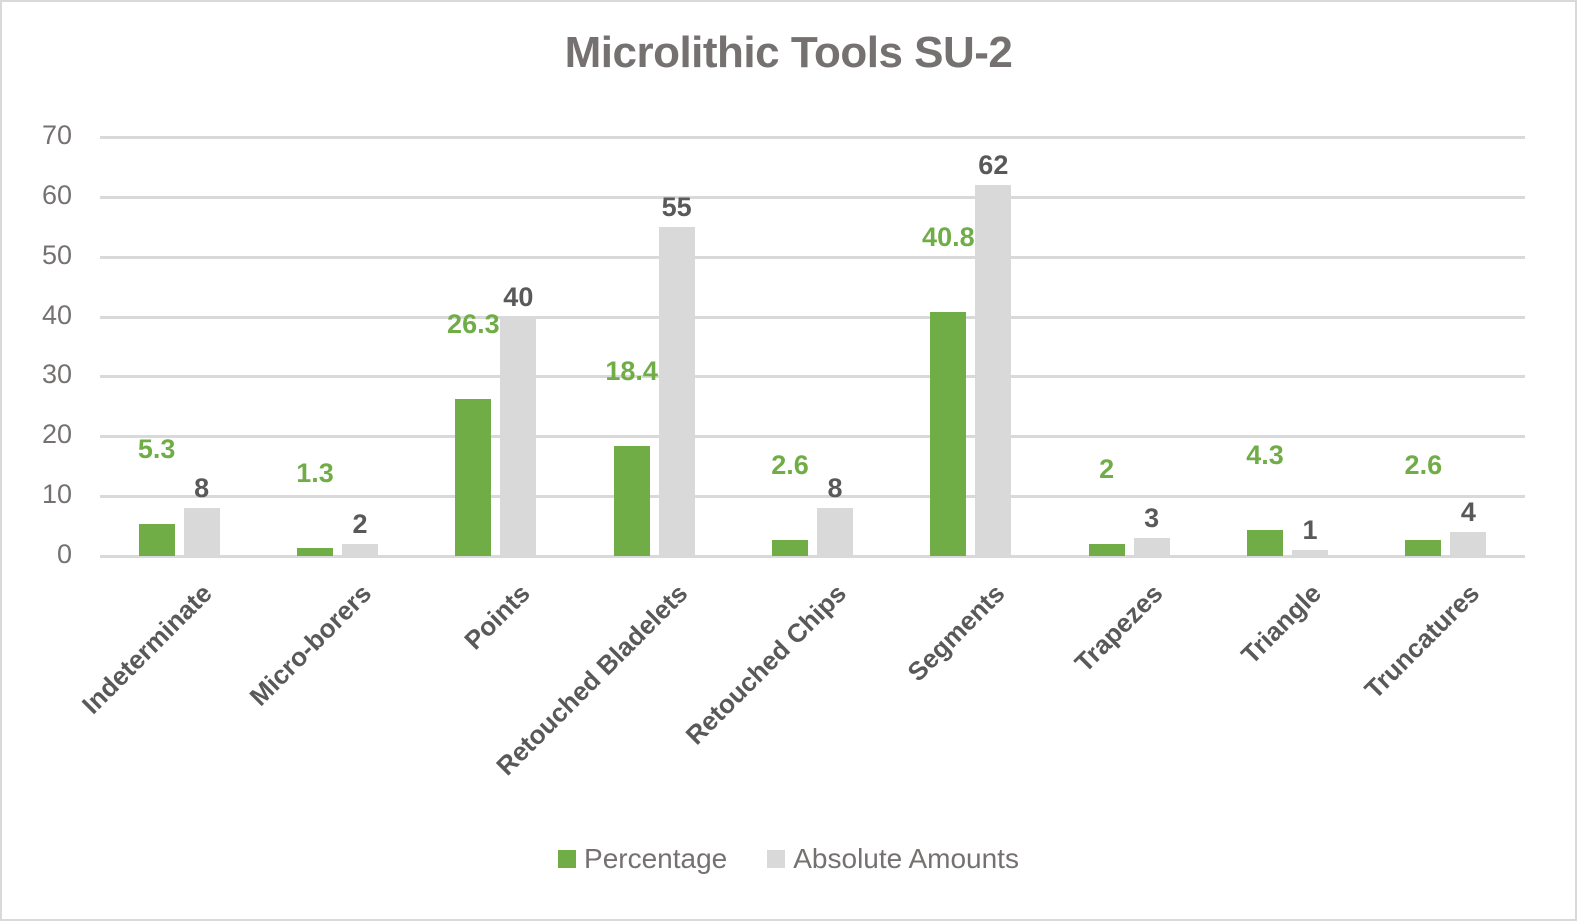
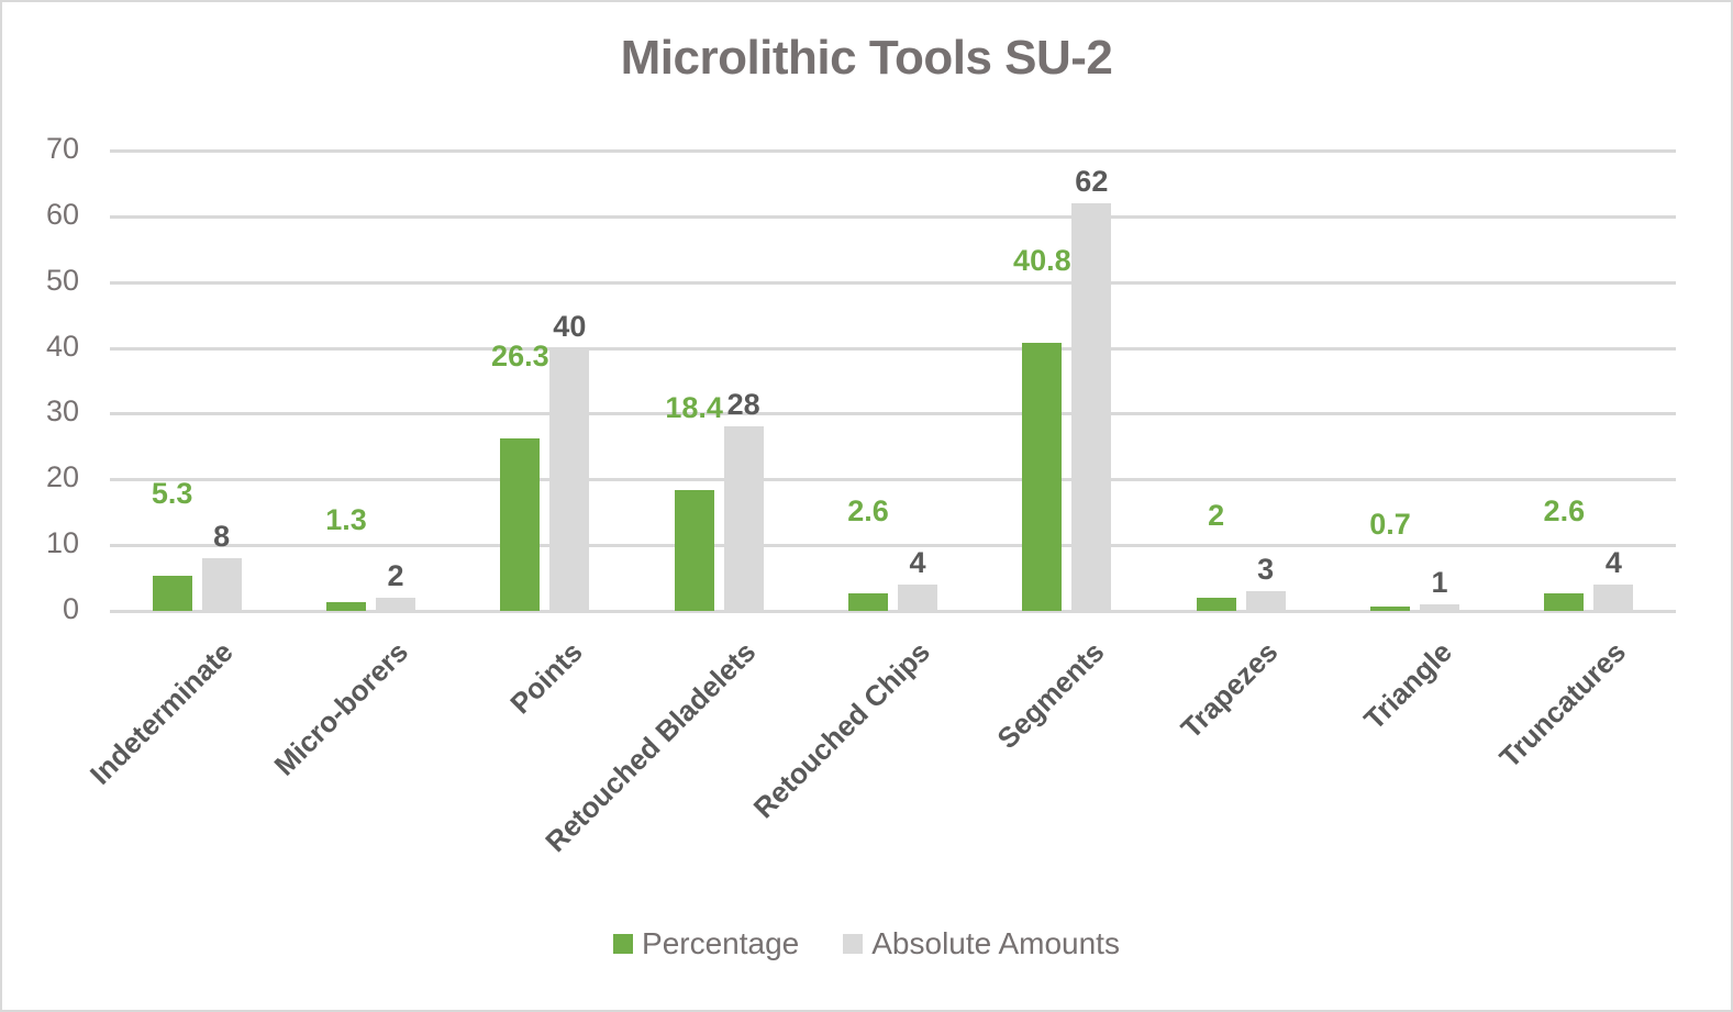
Absolute Amounts/Retouched Bladelets: 55 -> 28
Absolute Amounts/Retouched Chips: 8 -> 4
Percentage/Triangle: 4.3 -> 0.7
